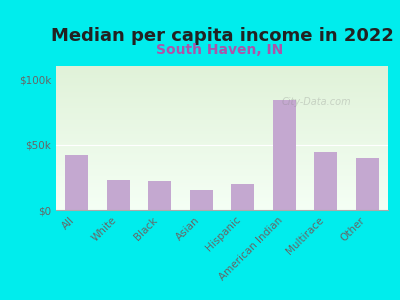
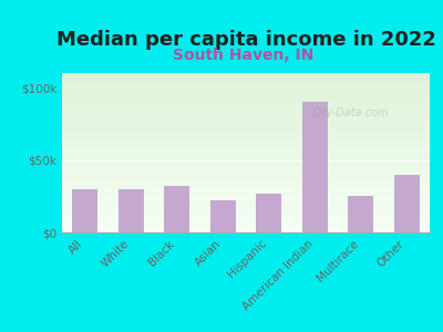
All: $42k -> $30k
White: $23k -> $30k
Black: $22k -> $32k
Asian: $15k -> $22k
Hispanic: $20k -> $27k
American Indian: $84k -> $90k
Multirace: $44k -> $25k
